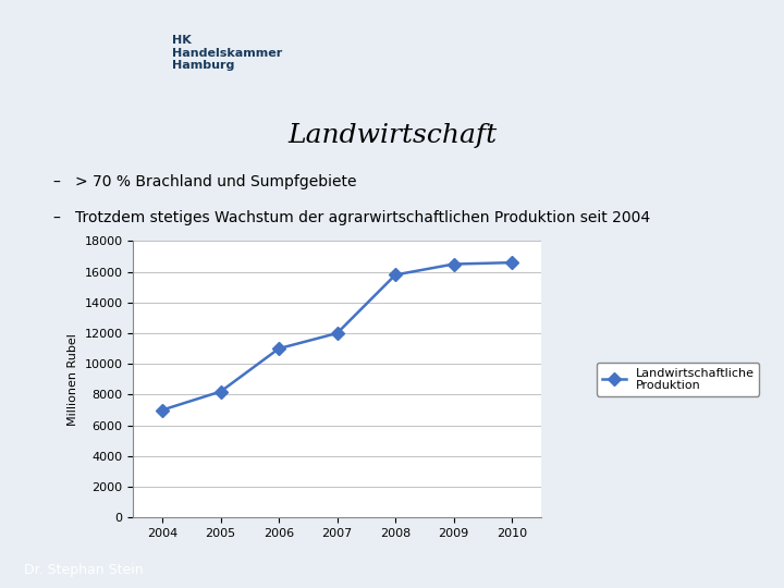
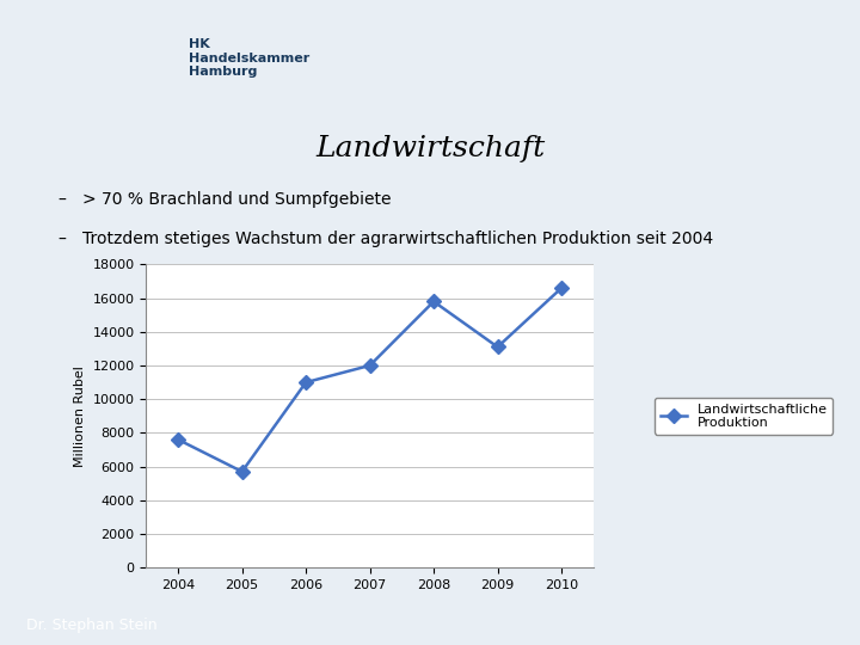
2004: 7000 -> 7600
2005: 8200 -> 5700
2009: 16500 -> 13100
